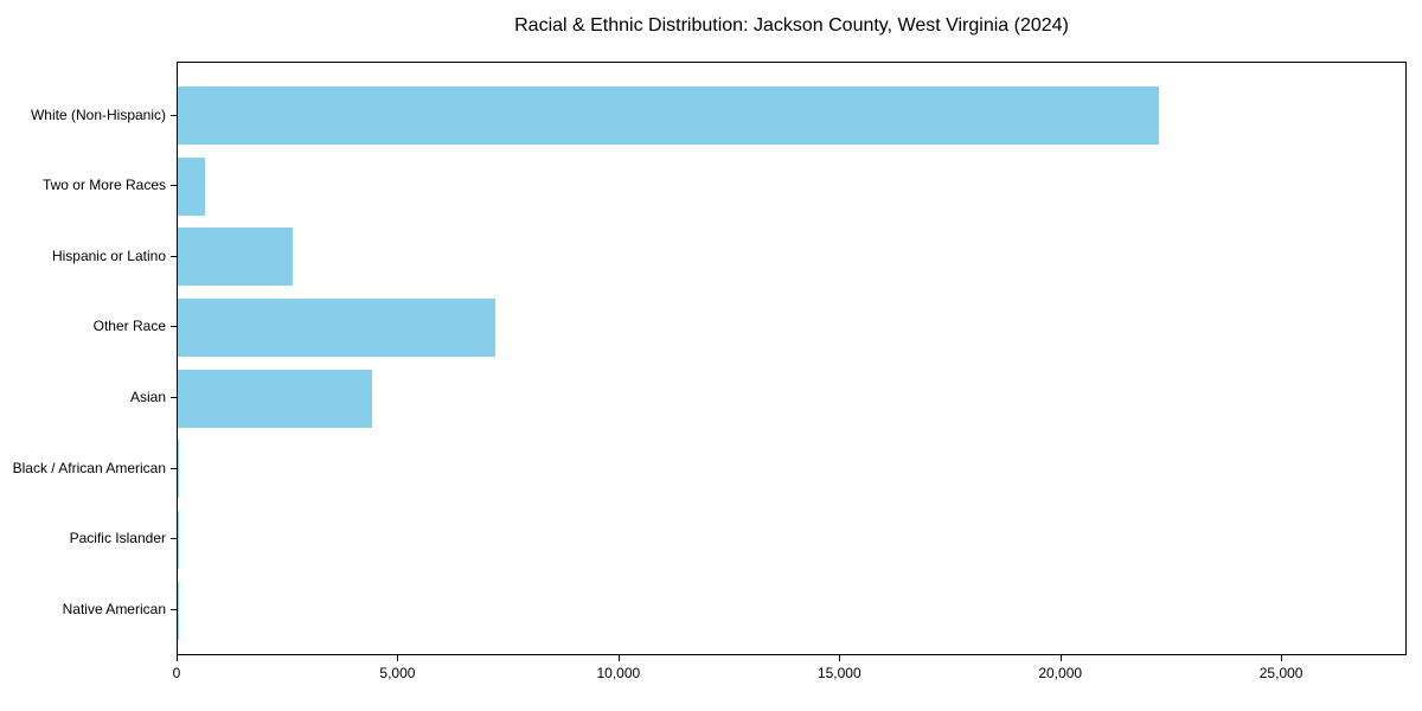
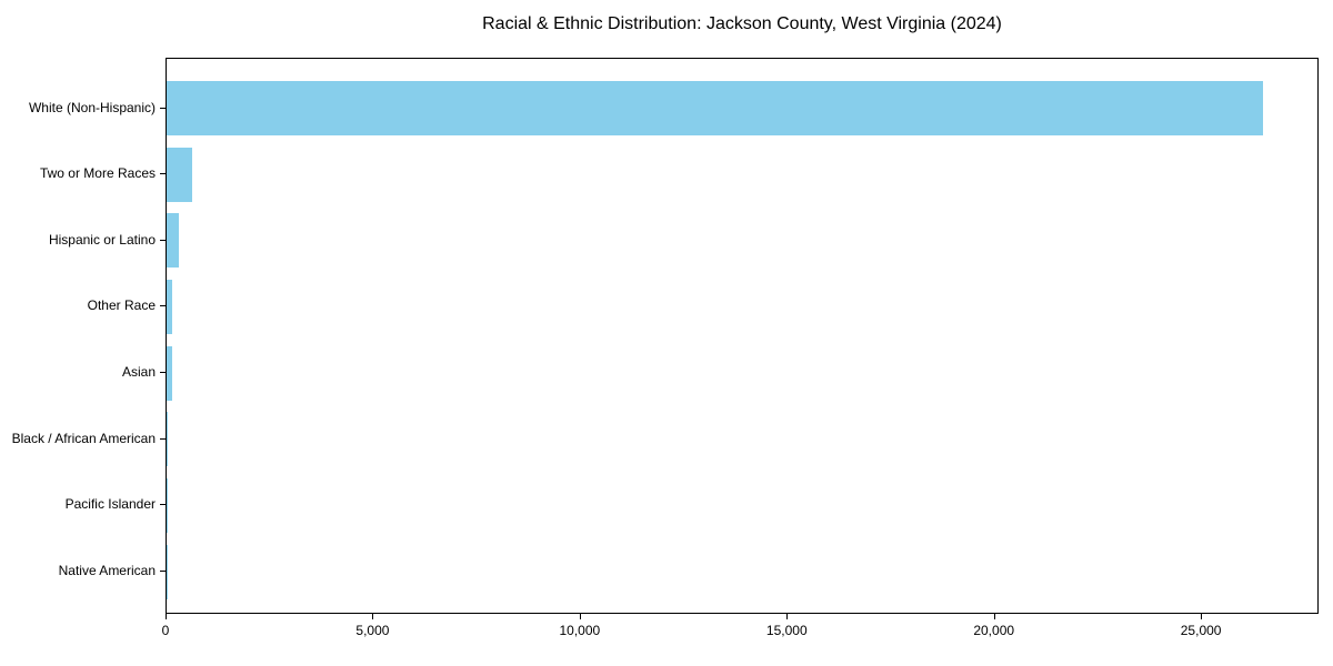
White (Non-Hispanic): 22200 -> 26500
Hispanic or Latino: 2600 -> 300
Other Race: 7200 -> 100
Asian: 4400 -> 100
